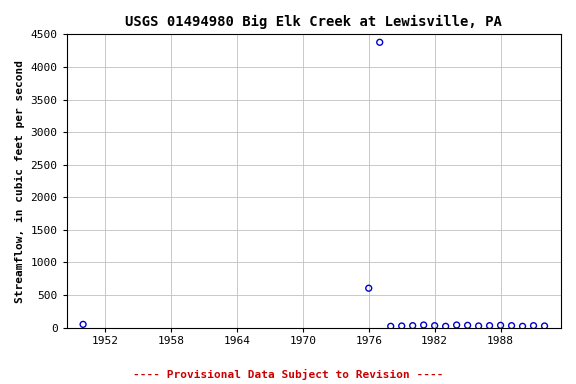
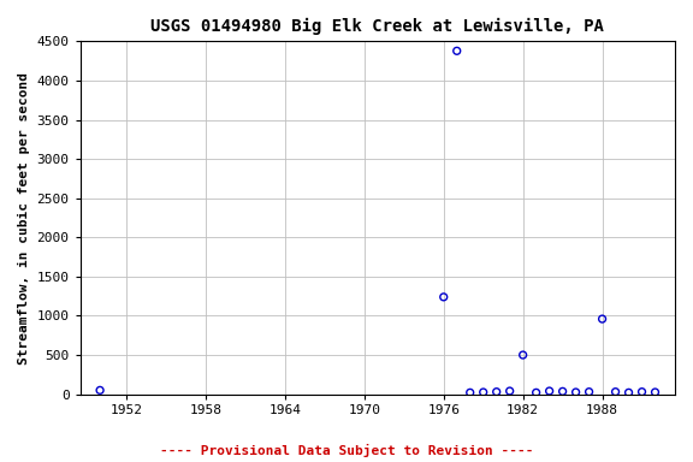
1976: 600 -> 1240
1982: 30 -> 500
1988: 40 -> 960
